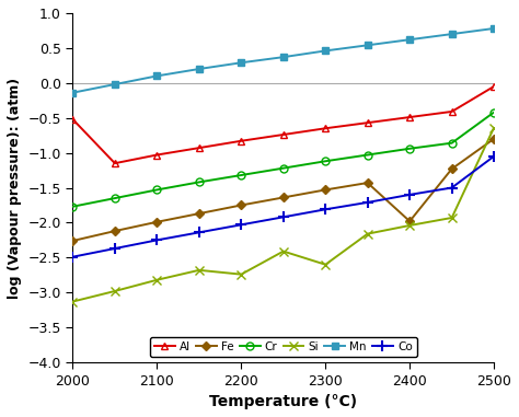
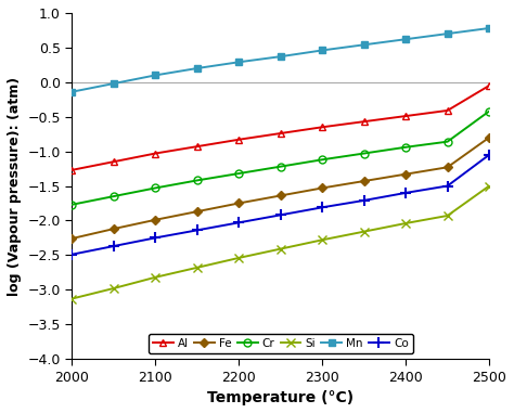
Al/2000: -0.52 -> -1.27
Si/2200: -2.74 -> -2.54
Si/2300: -2.60 -> -2.28
Fe/2400: -1.98 -> -1.33
Si/2500: -0.64 -> -1.50
